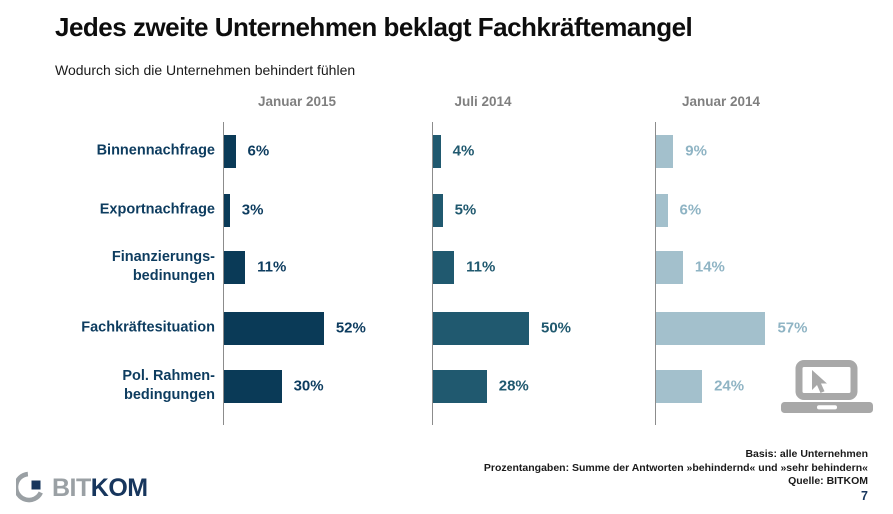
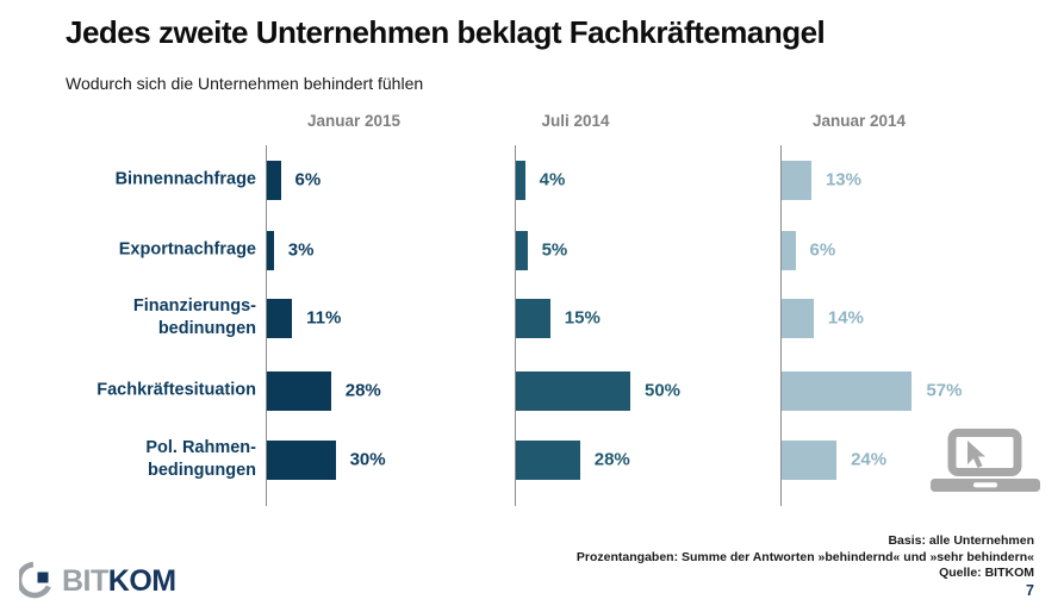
Januar 2014/Binnennachfrage: 9% -> 13%
Juli 2014/Finanzierungs- bedinungen: 11% -> 15%
Januar 2015/Fachkräftesituation: 52% -> 28%
